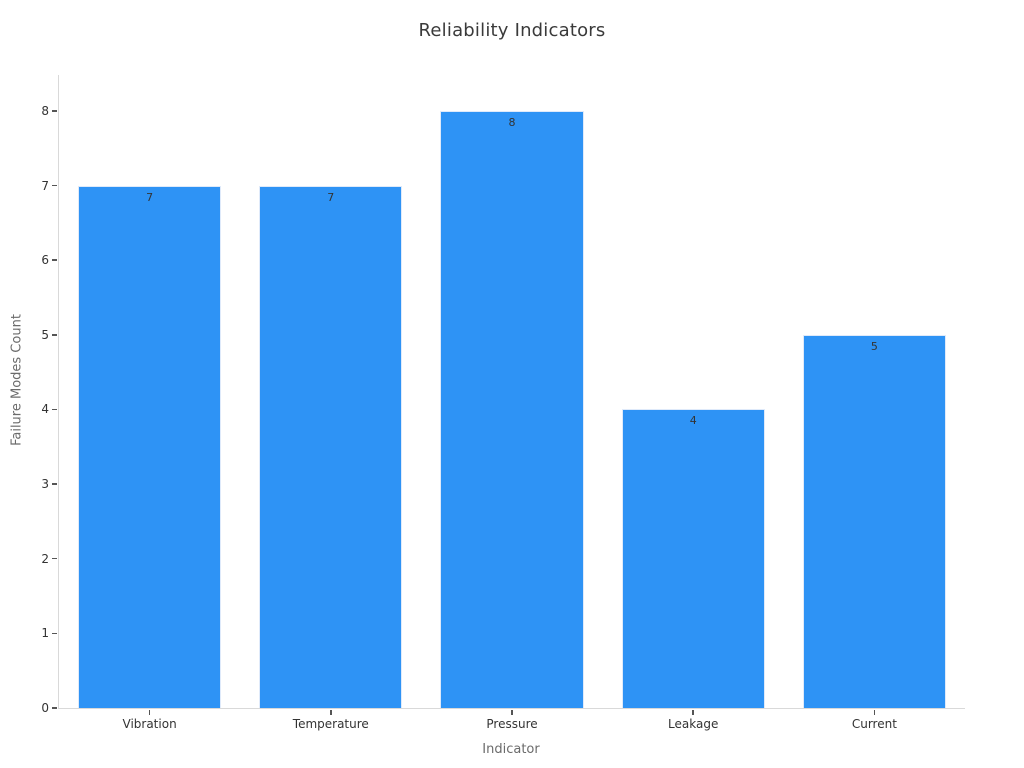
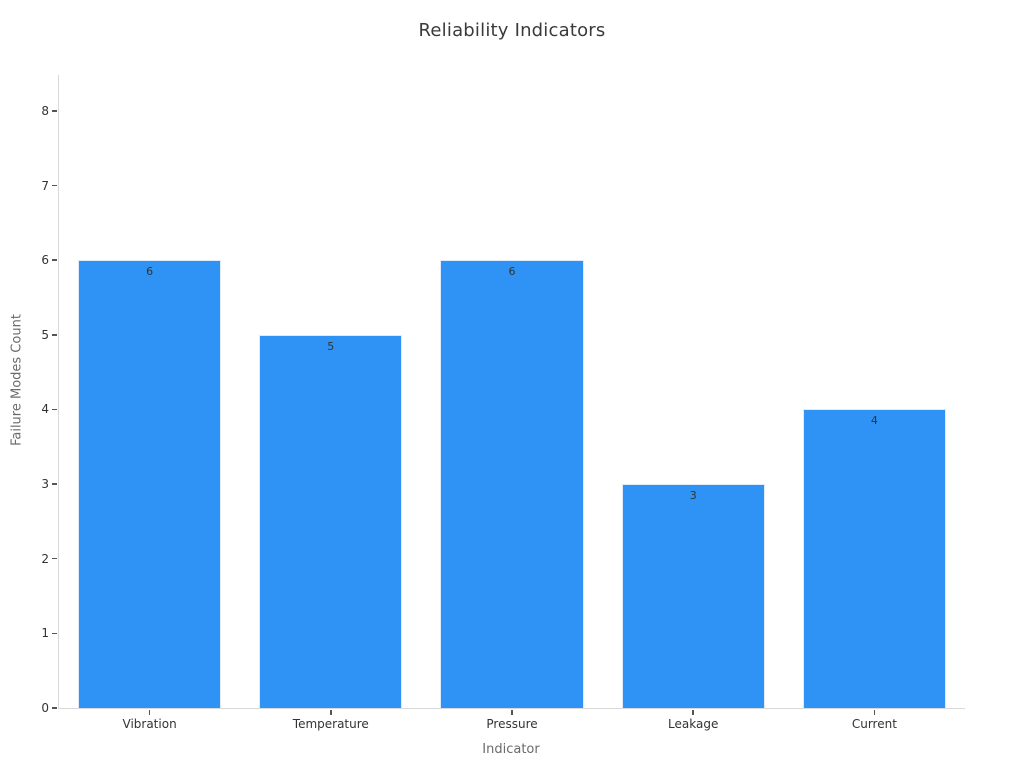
Vibration: 7 -> 6
Temperature: 7 -> 5
Pressure: 8 -> 6
Leakage: 4 -> 3
Current: 5 -> 4
